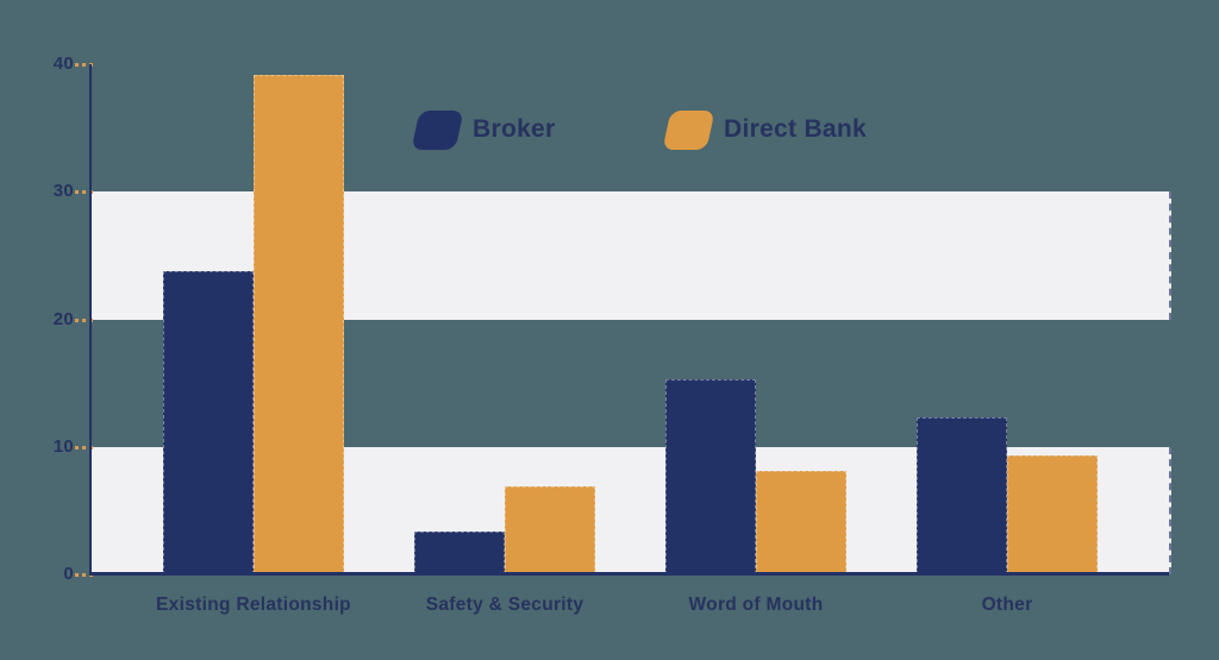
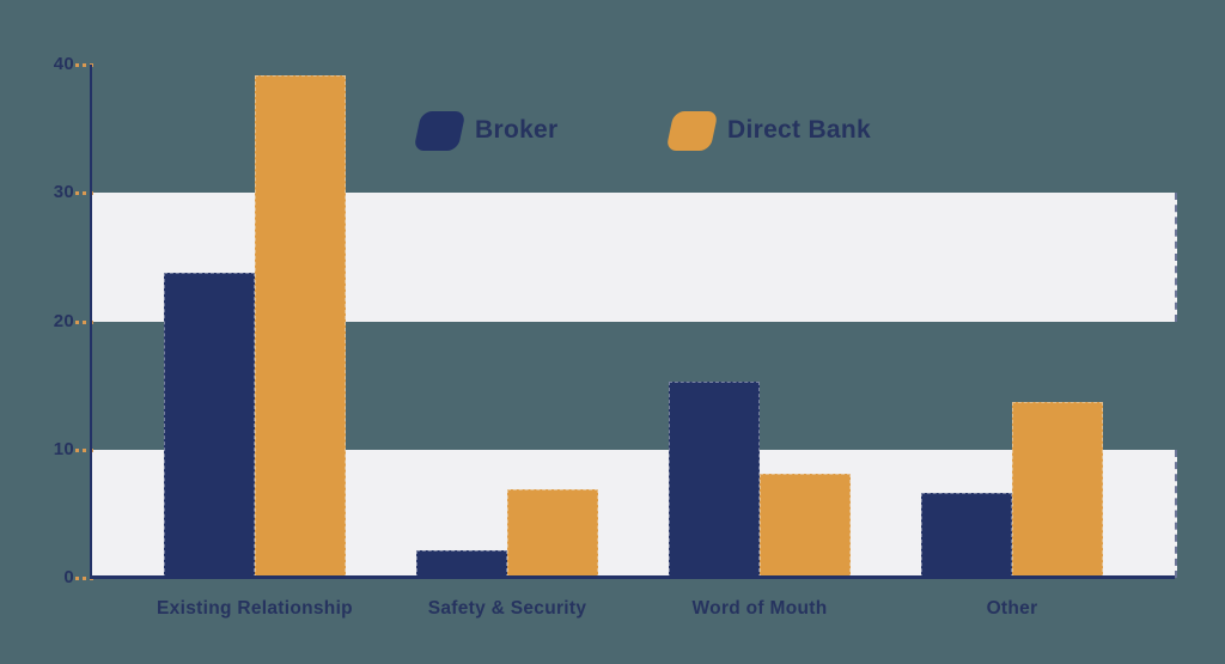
Broker/Safety & Security: 3.4 -> 2.1
Broker/Other: 12.3 -> 6.6
Direct Bank/Other: 9.3 -> 13.7
